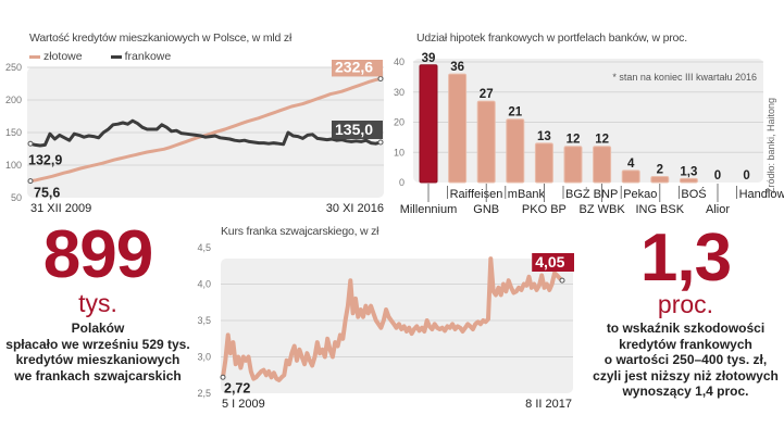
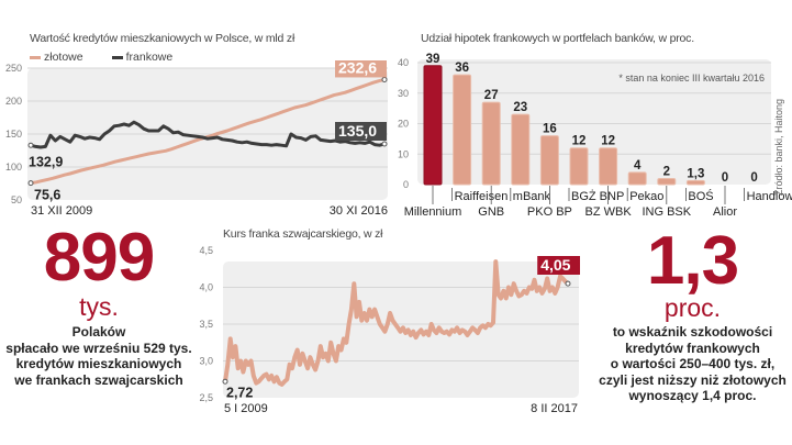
Udział hipotek frankowych w portfelach banków, w proc./mBank: 21 -> 23
Udział hipotek frankowych w portfelach banków, w proc./PKO BP: 13 -> 16
